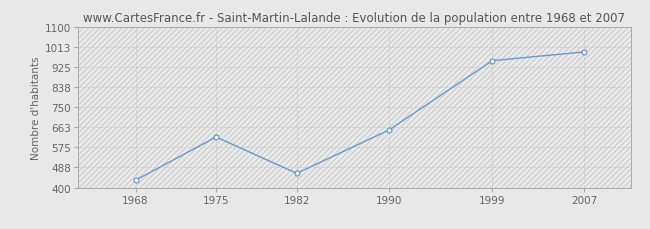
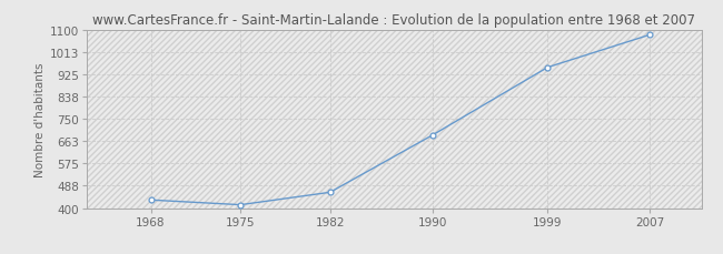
1975: 620 -> 413
1990: 650 -> 686
2007: 990 -> 1080
